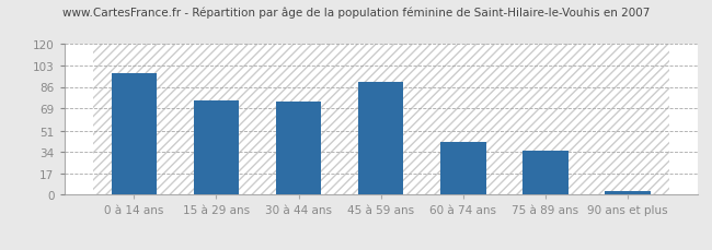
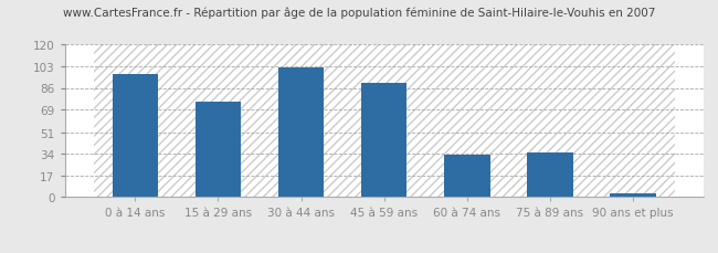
30 à 44 ans: 74 -> 102
60 à 74 ans: 42 -> 33
